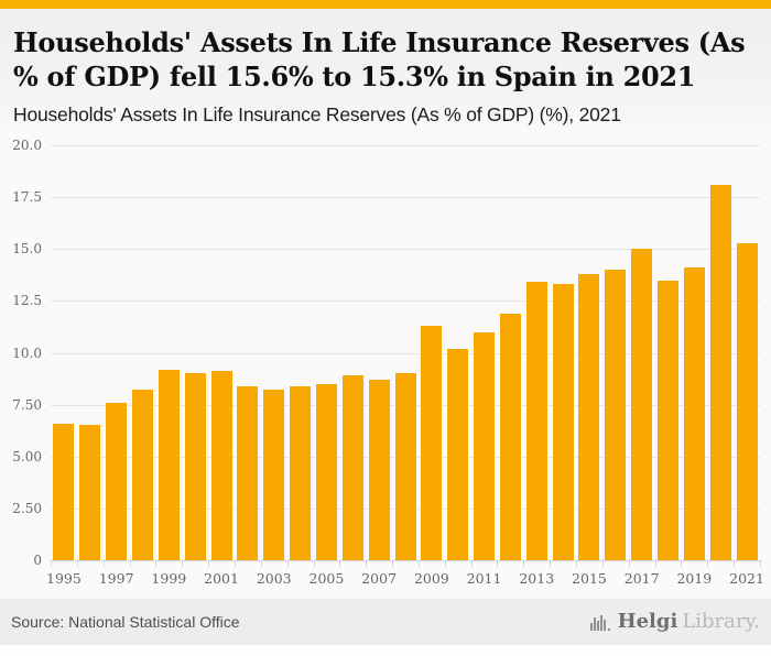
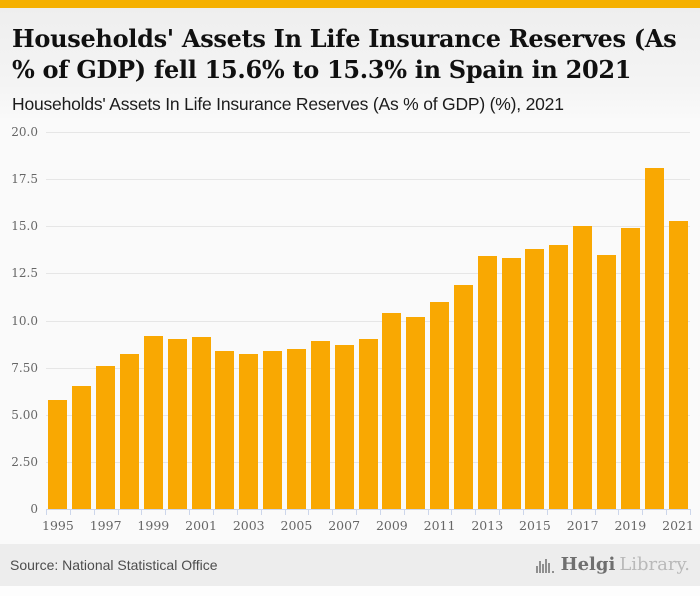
1995: 6.6 -> 5.8
2009: 11.3 -> 10.4
2019: 14.1 -> 14.9
